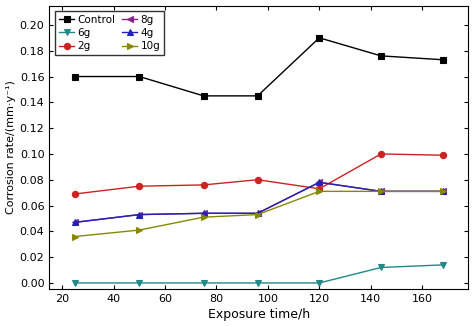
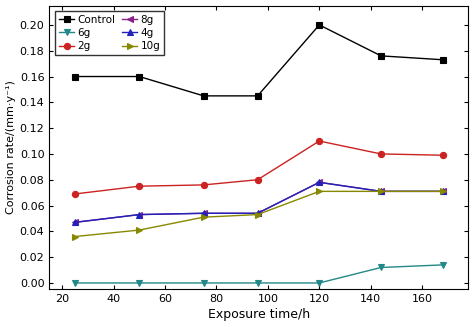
Control/120: 0.190 -> 0.200
2g/120: 0.073 -> 0.110
